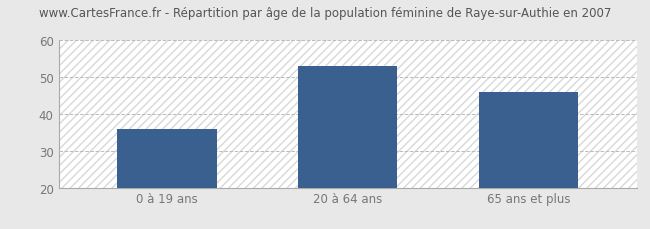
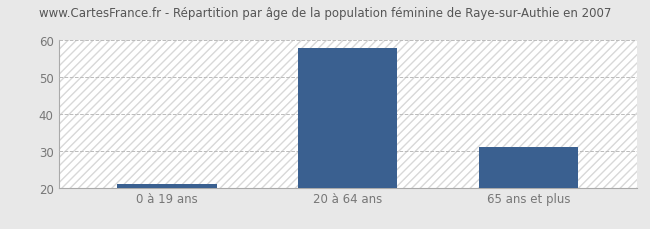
0 à 19 ans: 36 -> 21
20 à 64 ans: 53 -> 58
65 ans et plus: 46 -> 31
